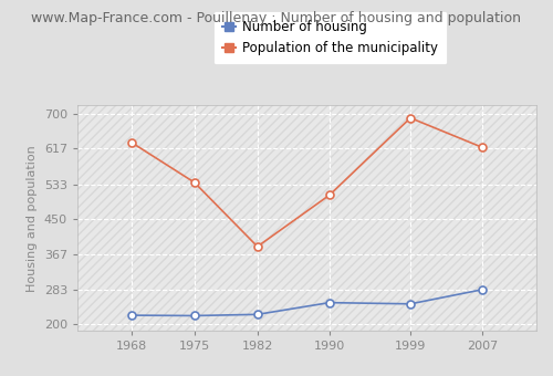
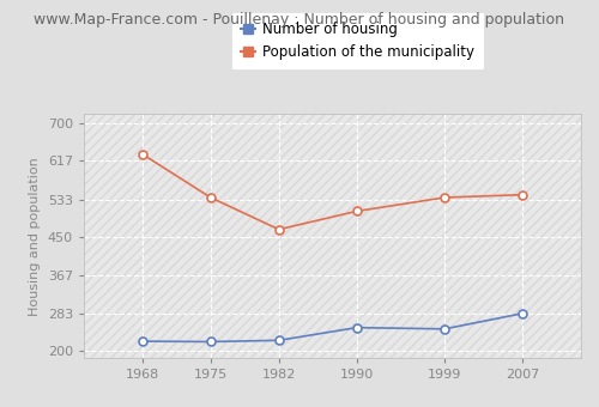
Population of the municipality/1982: 385 -> 467
Population of the municipality/1999: 690 -> 537
Population of the municipality/2007: 620 -> 543
